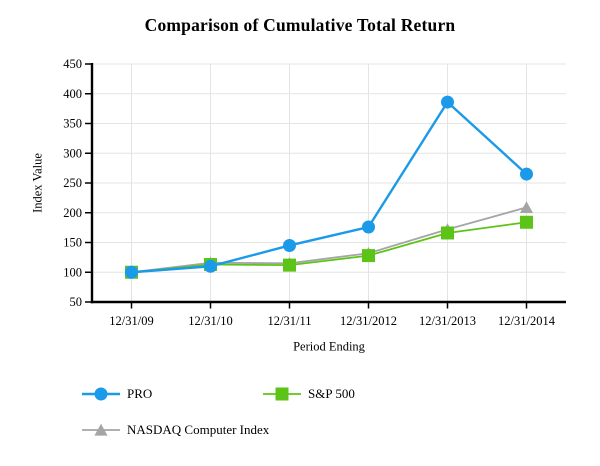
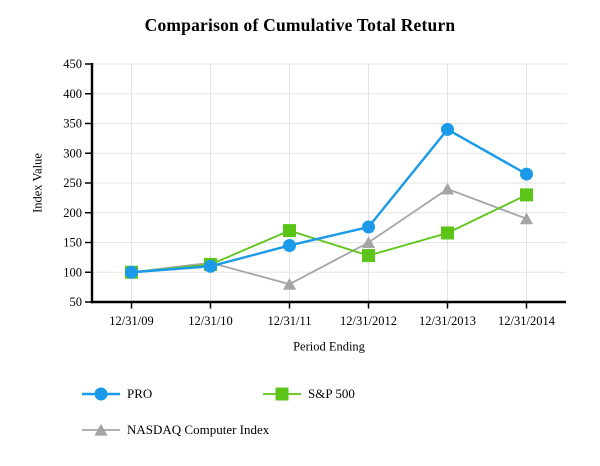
NASDAQ Computer Index/12/31/11: 120 -> 80
S&P 500/12/31/11: 110 -> 170
NASDAQ Computer Index/12/31/2012: 130 -> 150
NASDAQ Computer Index/12/31/2013: 170 -> 240
PRO/12/31/2013: 390 -> 340
NASDAQ Computer Index/12/31/2014: 210 -> 190
S&P 500/12/31/2014: 180 -> 230
